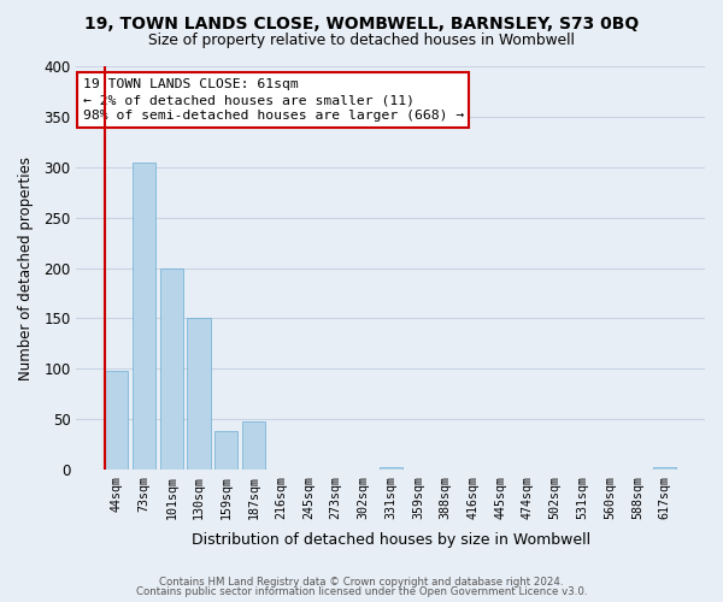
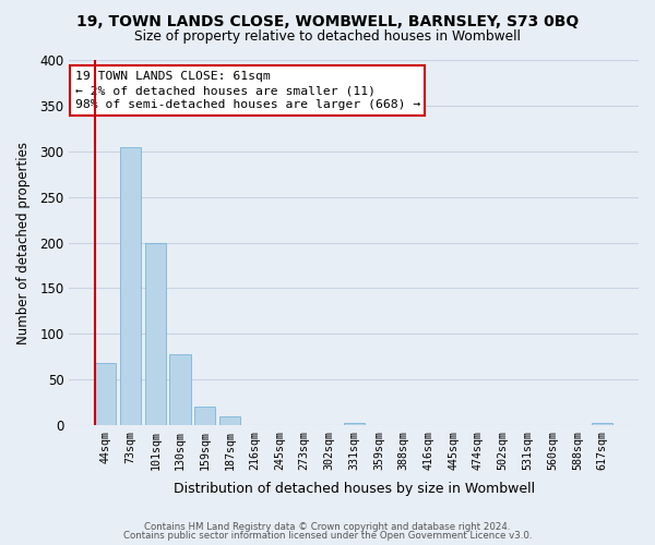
44sqm: 98 -> 68
130sqm: 150 -> 78
159sqm: 38 -> 20
187sqm: 48 -> 10
